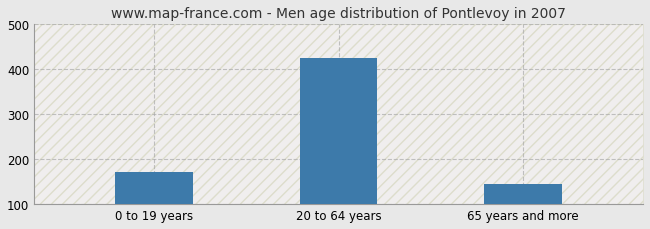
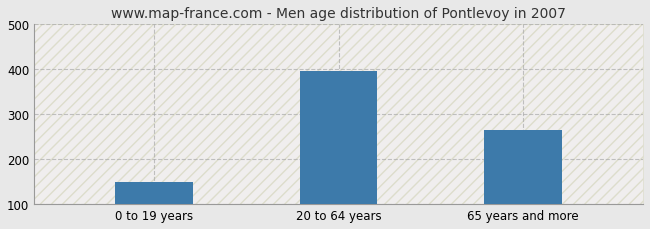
0 to 19 years: 172 -> 150
20 to 64 years: 425 -> 395
65 years and more: 145 -> 265
